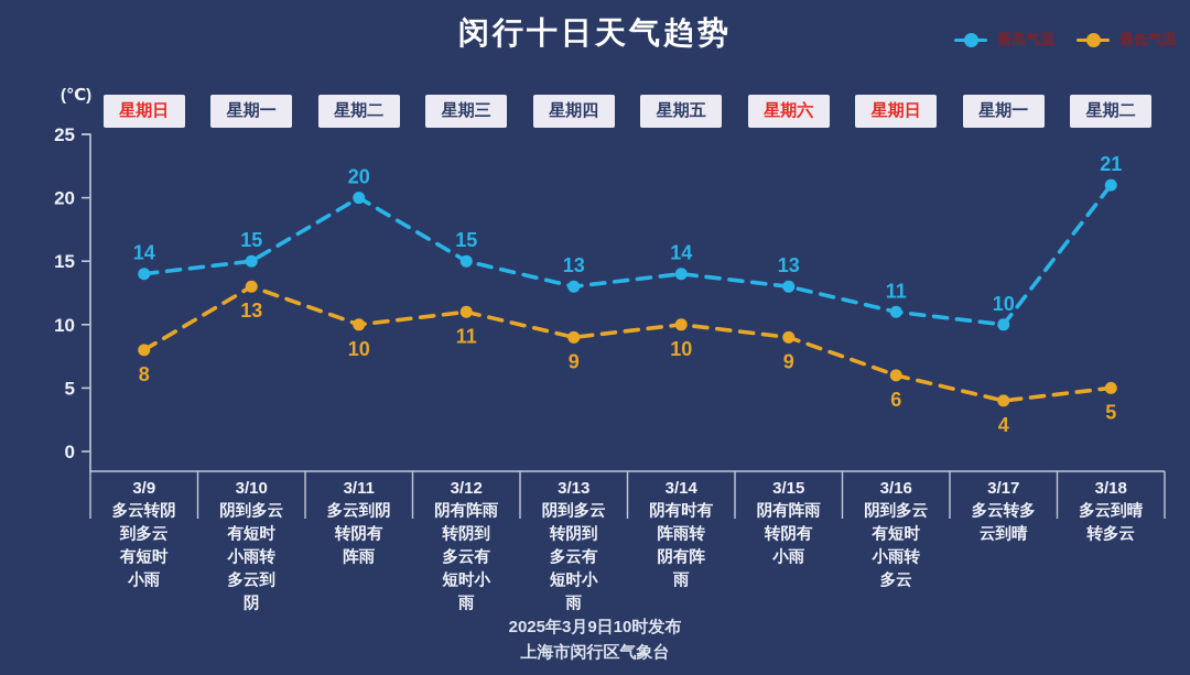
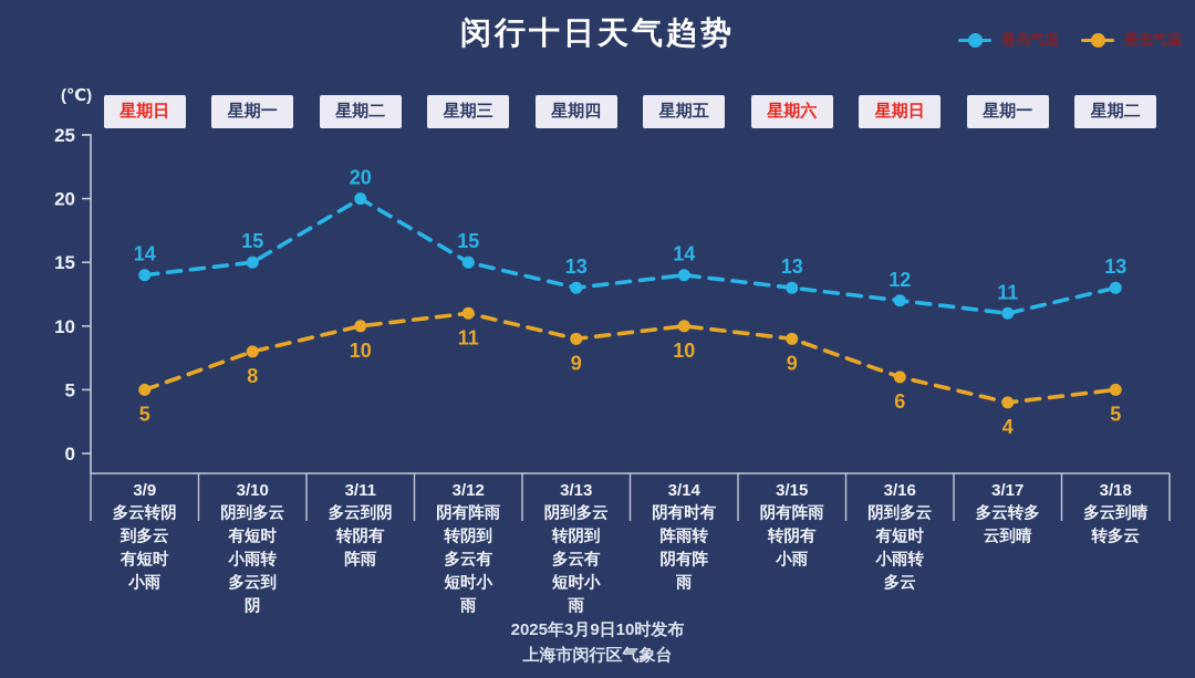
最低气温/3/9: 8 -> 5
最低气温/3/10: 13 -> 8
最高气温/3/16: 11 -> 12
最高气温/3/17: 10 -> 11
最高气温/3/18: 21 -> 13
